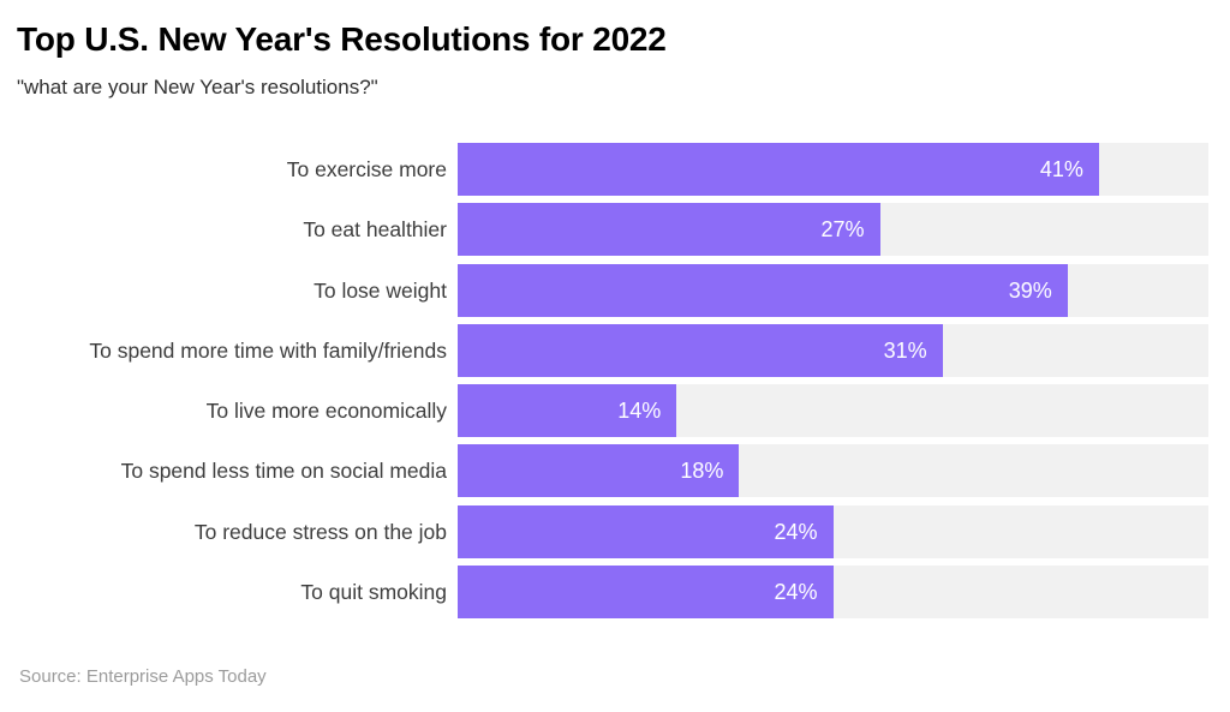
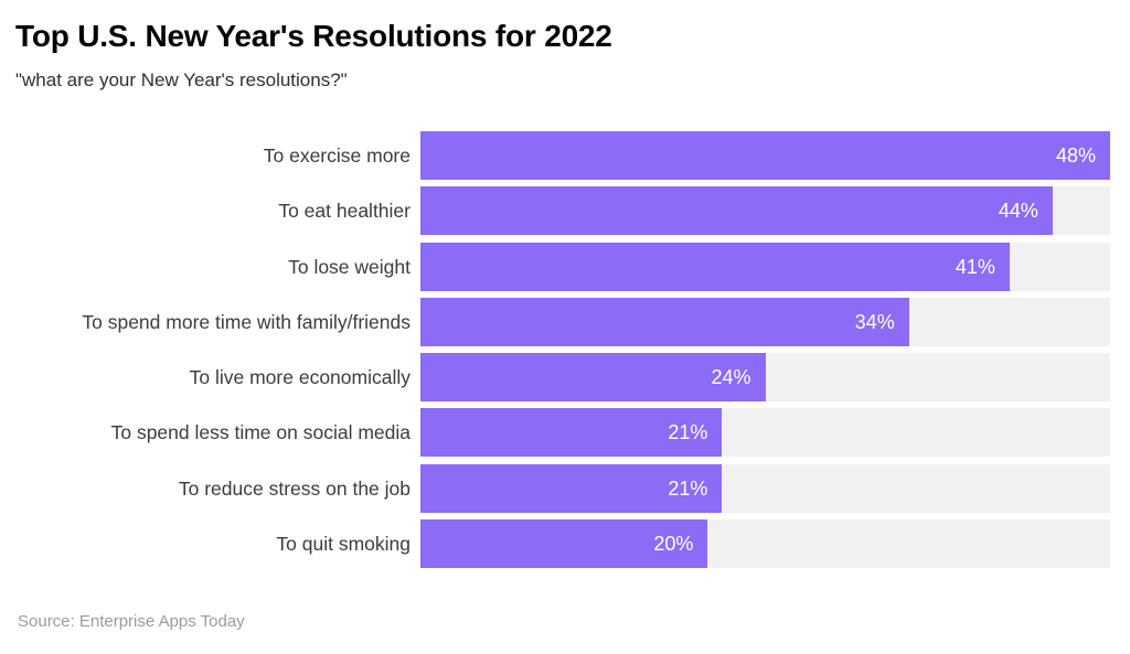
To exercise more: 41% -> 48%
To eat healthier: 27% -> 44%
To lose weight: 39% -> 41%
To spend more time with family/friends: 31% -> 34%
To live more economically: 14% -> 24%
To spend less time on social media: 18% -> 21%
To reduce stress on the job: 24% -> 21%
To quit smoking: 24% -> 20%
